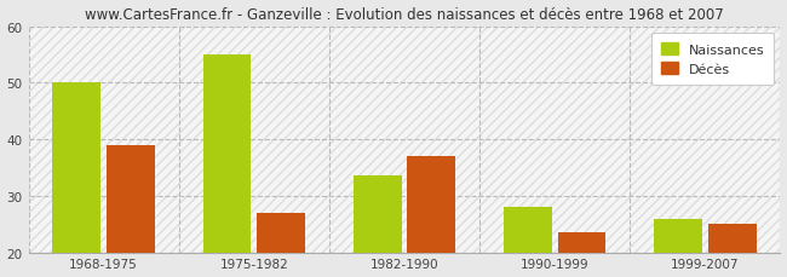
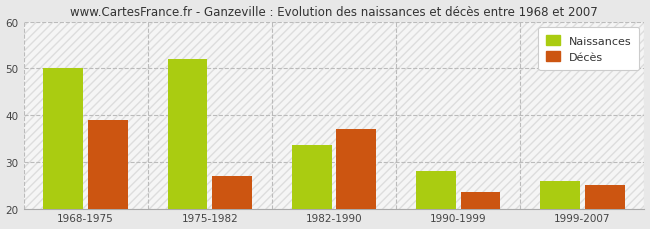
Naissances/1975-1982: 55.0 -> 52.0
